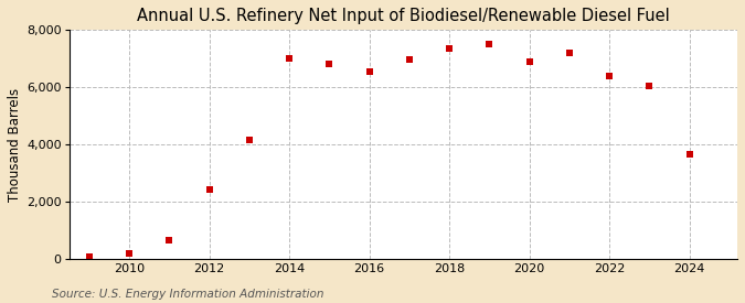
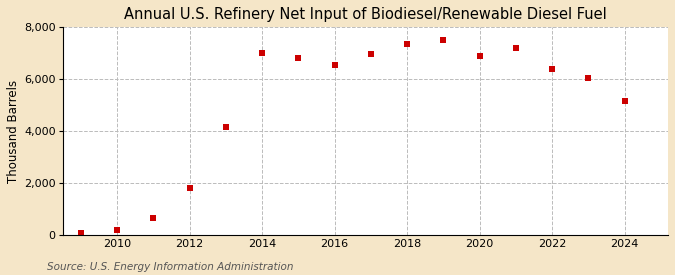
2012: 2,400 -> 1,800
2024: 3,650 -> 5,150
